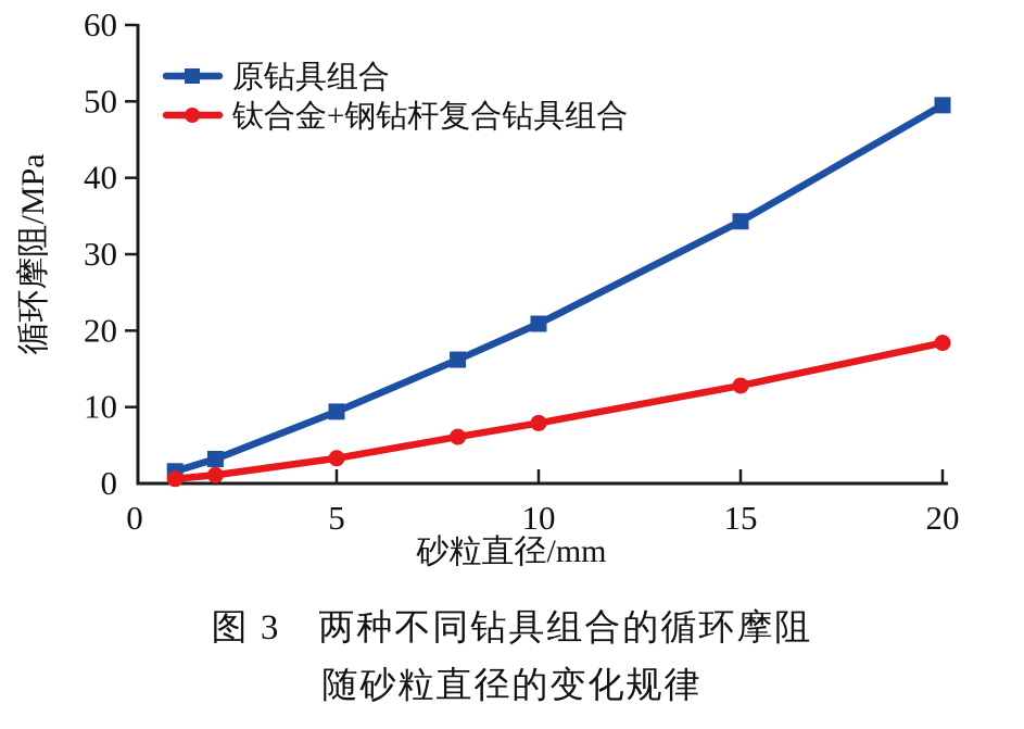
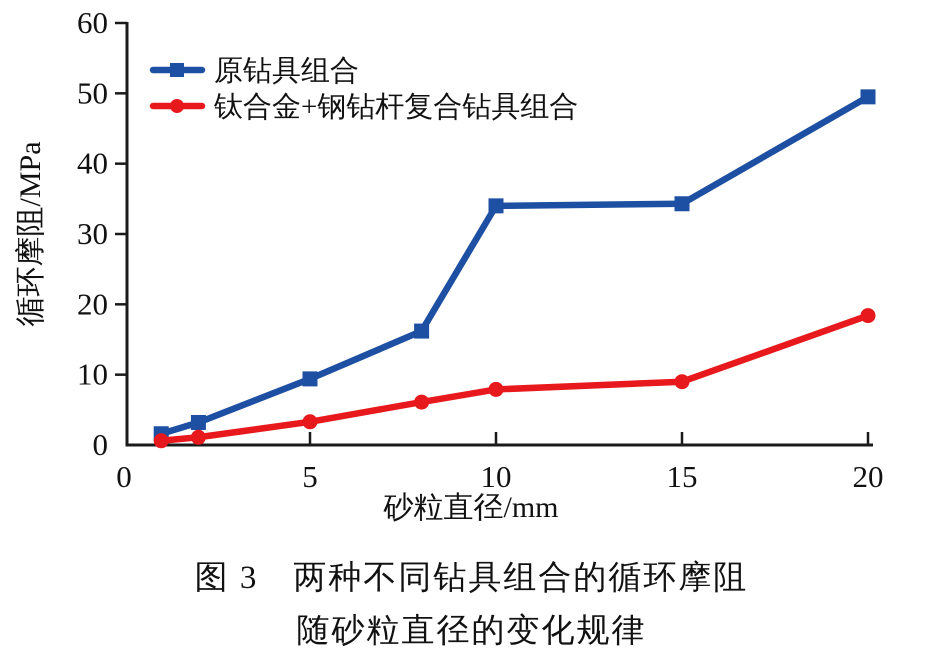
原钻具组合/10: 21 -> 34
钛合金+钢钻杆复合钻具组合/15: 13 -> 9
